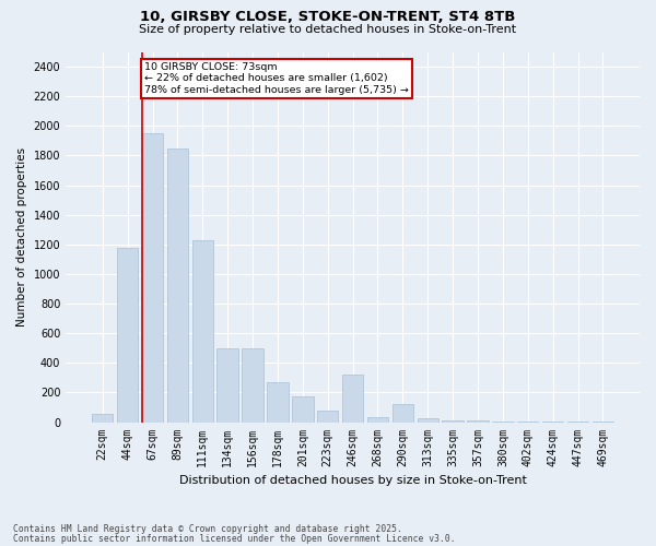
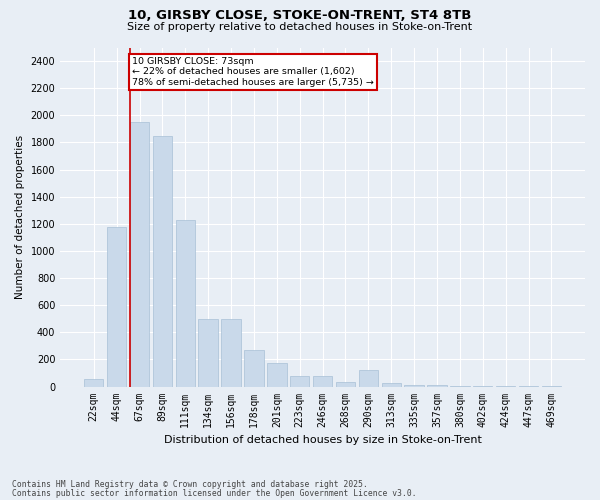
246sqm: 320 -> 80
